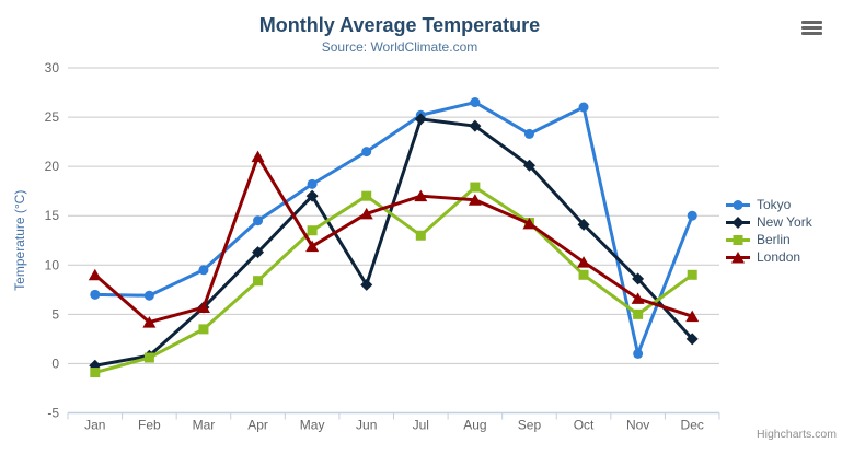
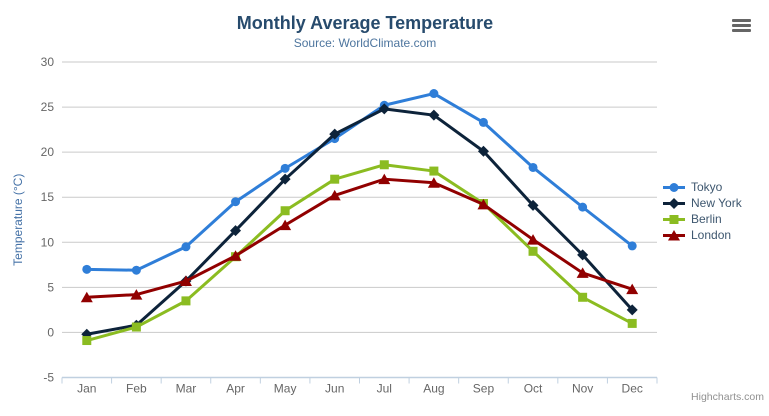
London/Jan: 9 -> 4
London/Apr: 21 -> 8
New York/Jun: 8 -> 22
Berlin/Jul: 13 -> 19
Tokyo/Oct: 26 -> 18
Tokyo/Nov: 1 -> 14
Berlin/Nov: 5 -> 4
Tokyo/Dec: 15 -> 10
Berlin/Dec: 9 -> 1
